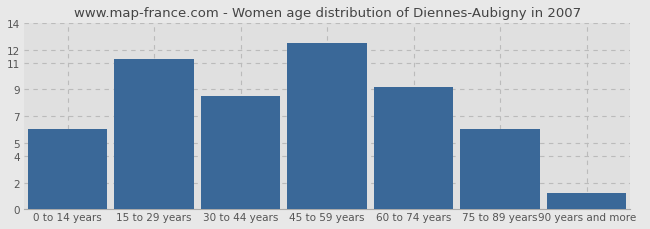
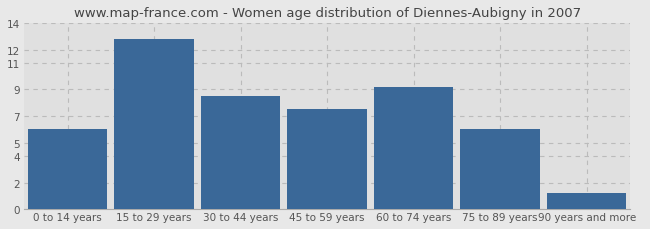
15 to 29 years: 11.3 -> 12.8
45 to 59 years: 12.5 -> 7.5
